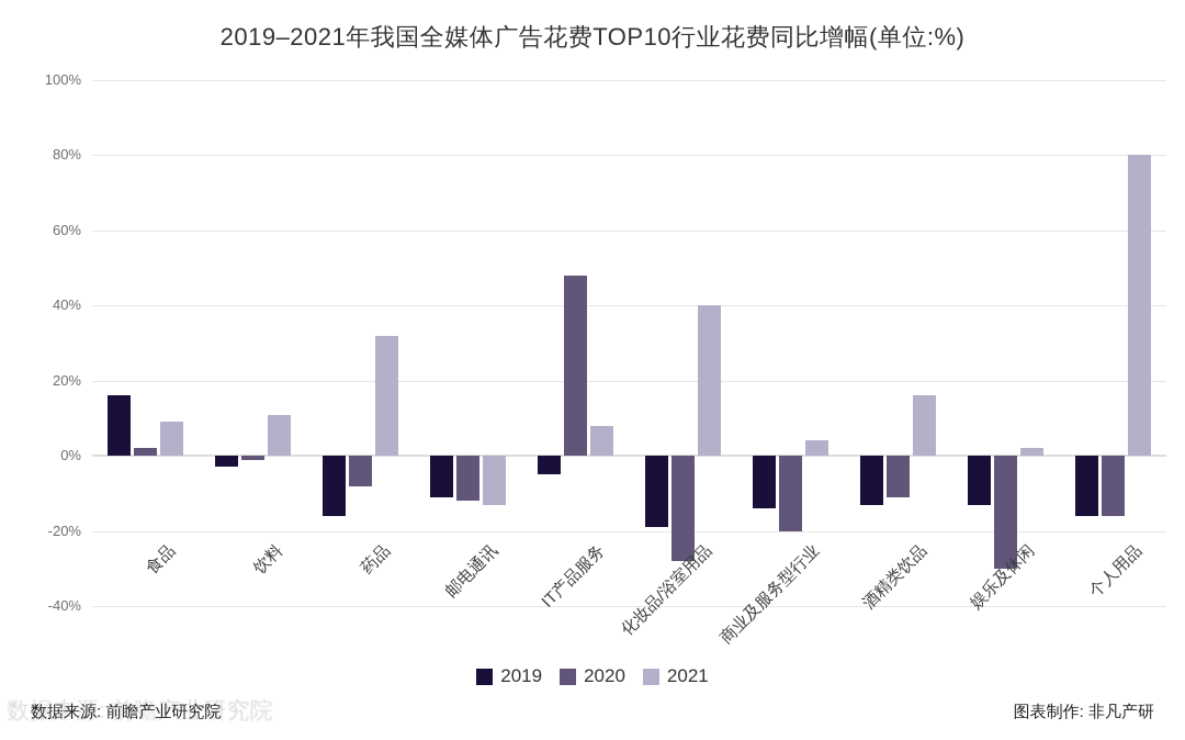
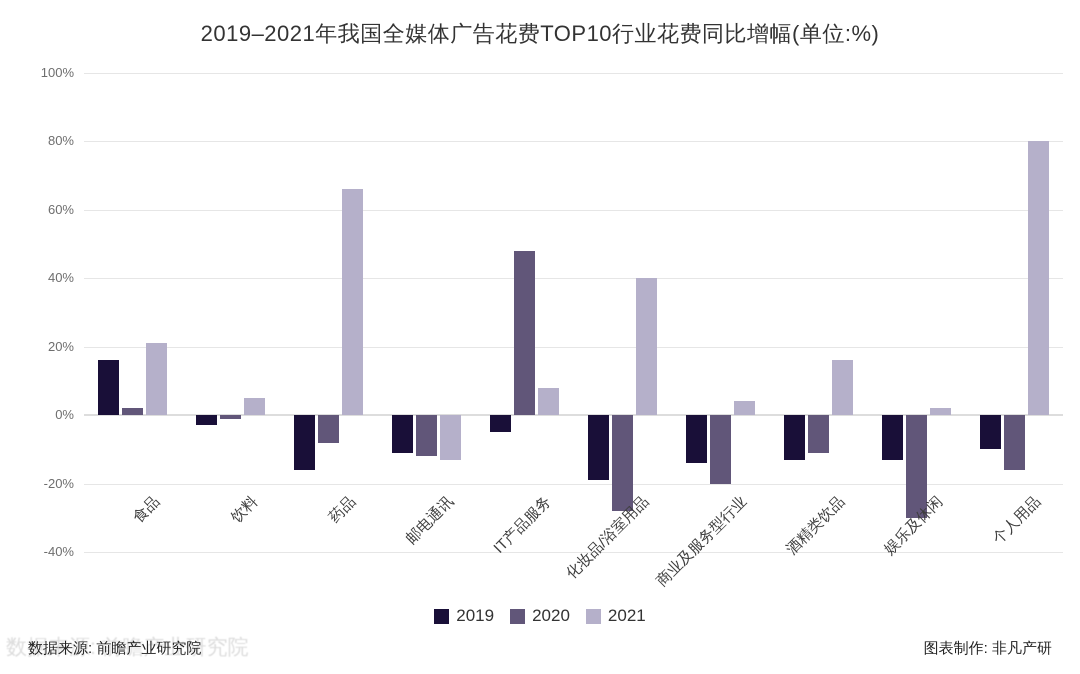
2021/食品: 9% -> 21%
2021/饮料: 11% -> 5%
2021/药品: 32% -> 66%
2019/个人用品: -16% -> -10%
